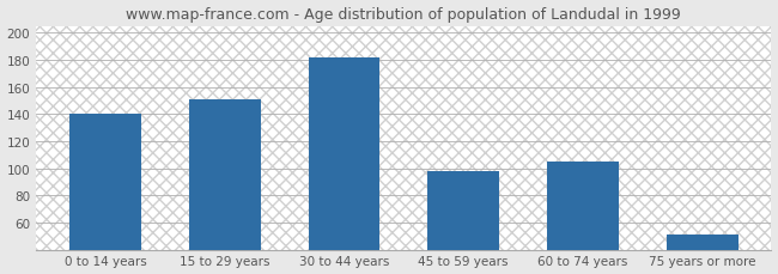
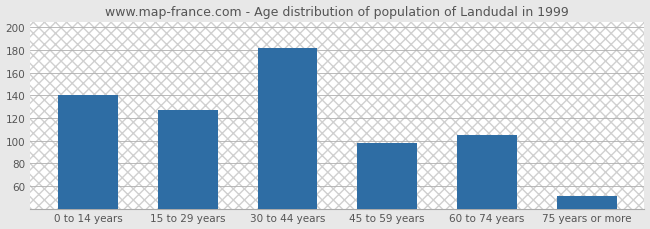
15 to 29 years: 151 -> 127
